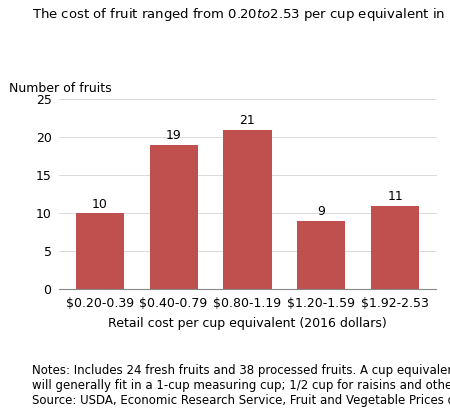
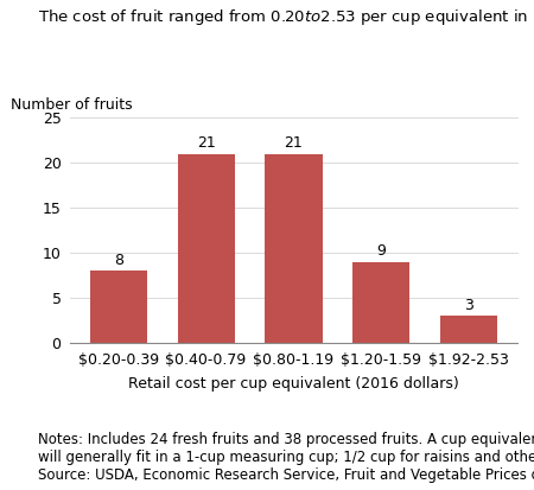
$0.20-0.39: 10 -> 8
$0.40-0.79: 19 -> 21
$1.92-2.53: 11 -> 3
